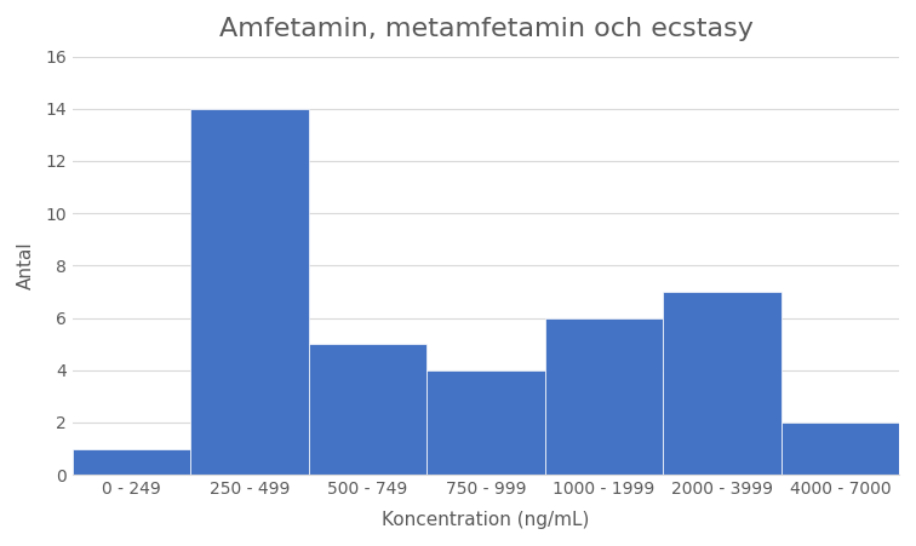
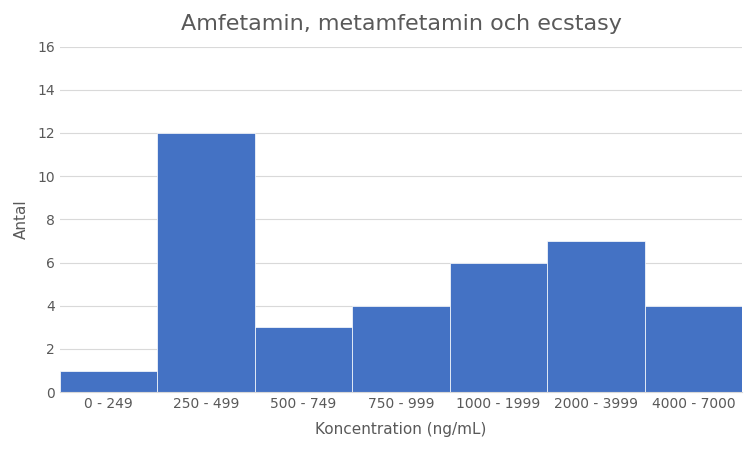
250 - 499: 14 -> 12
500 - 749: 5 -> 3
4000 - 7000: 2 -> 4
